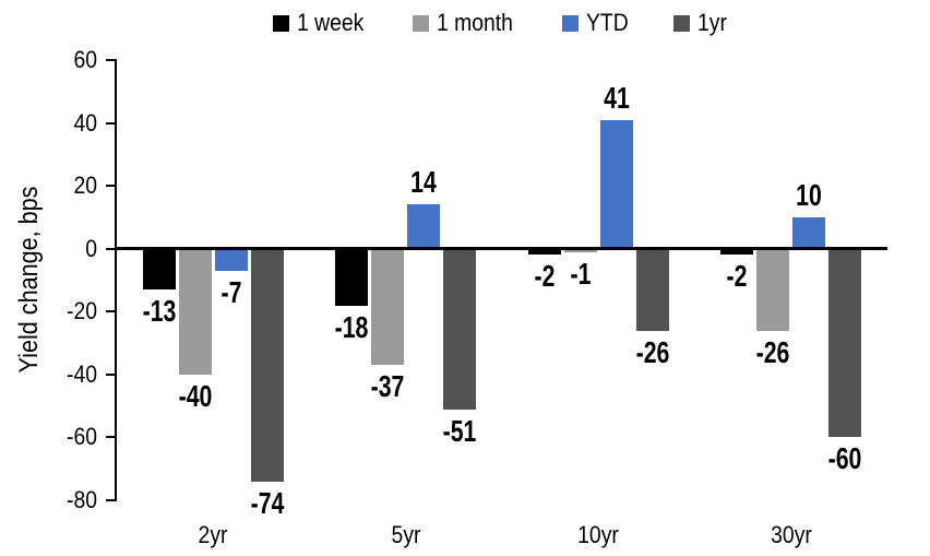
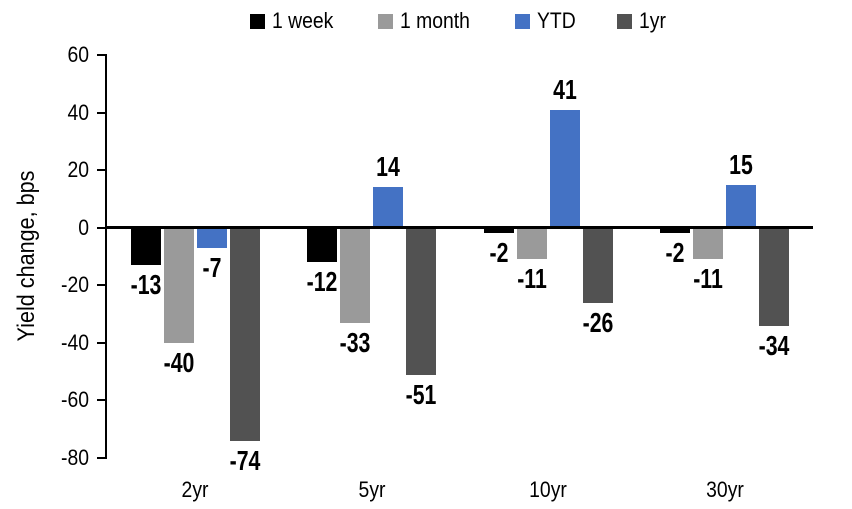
1 week/5yr: -18 -> -12
1 month/5yr: -37 -> -33
1 month/10yr: -1 -> -11
1 month/30yr: -26 -> -11
YTD/30yr: 10 -> 15
1yr/30yr: -60 -> -34
